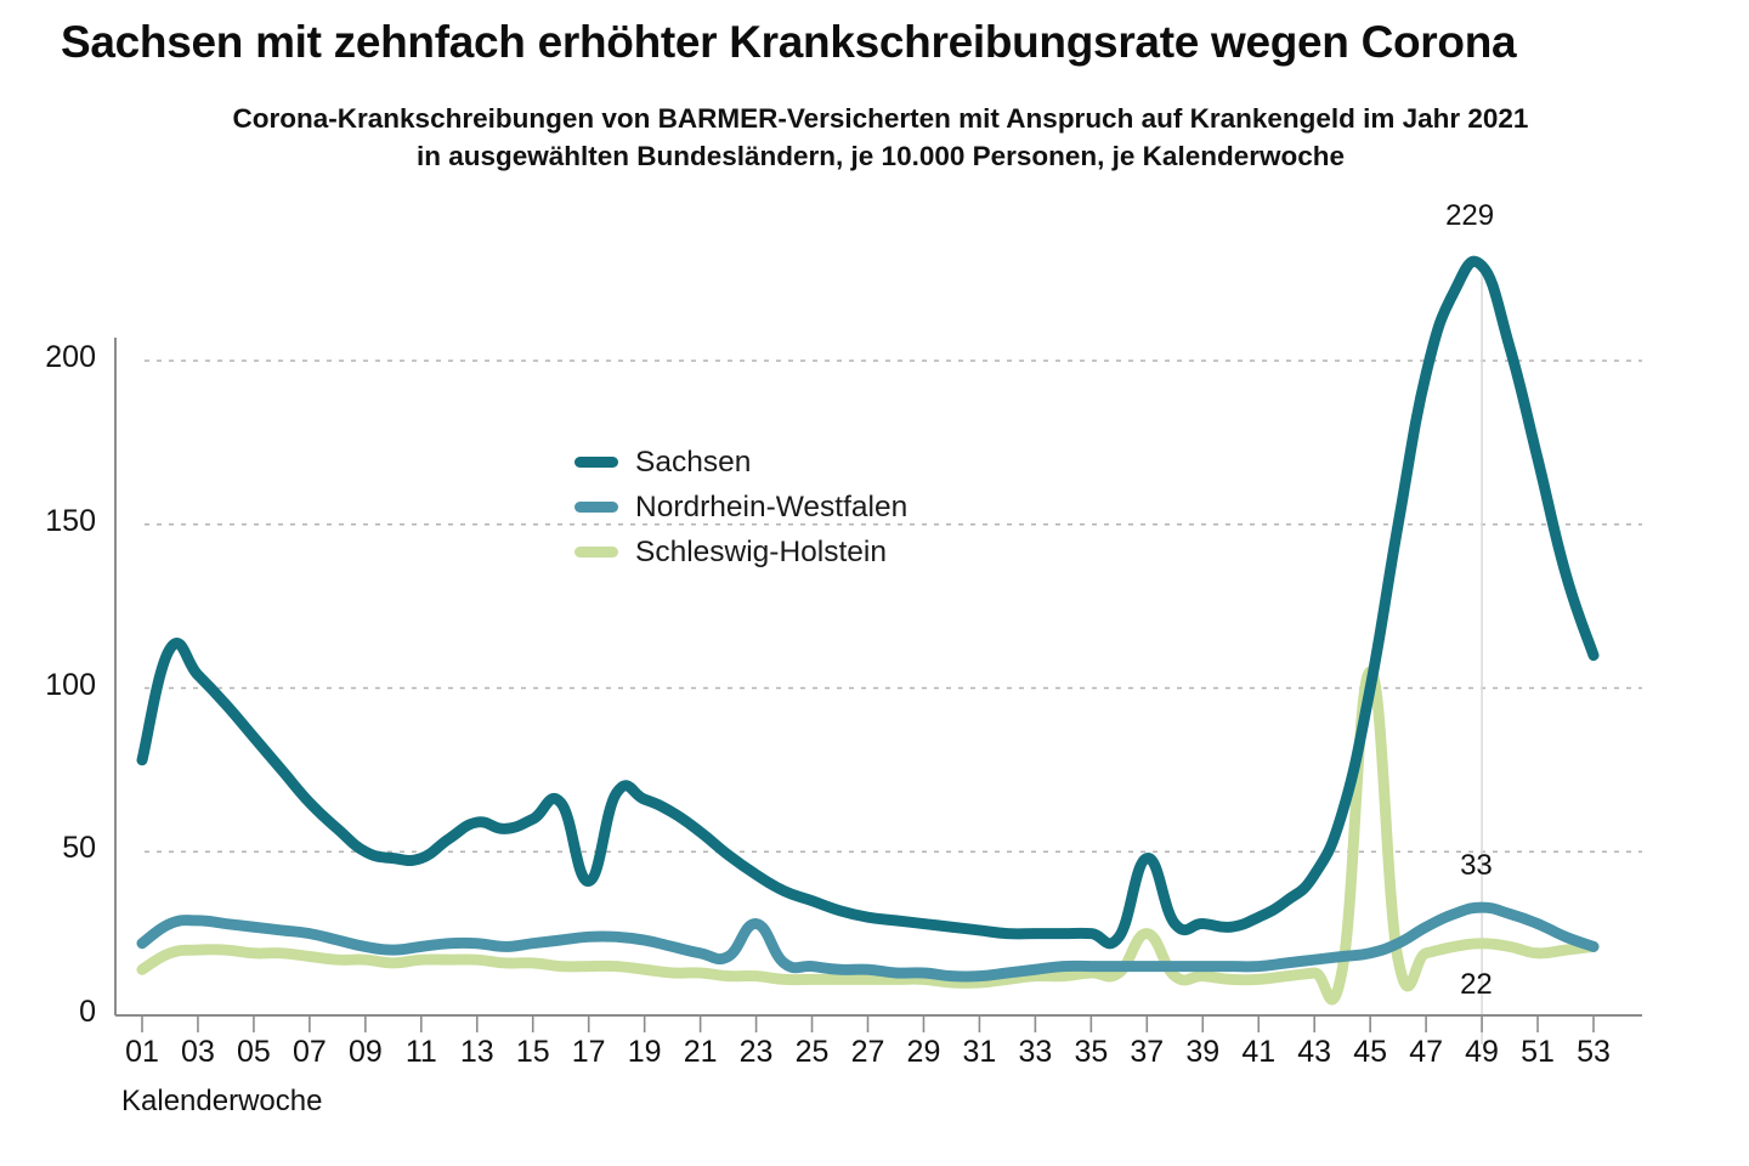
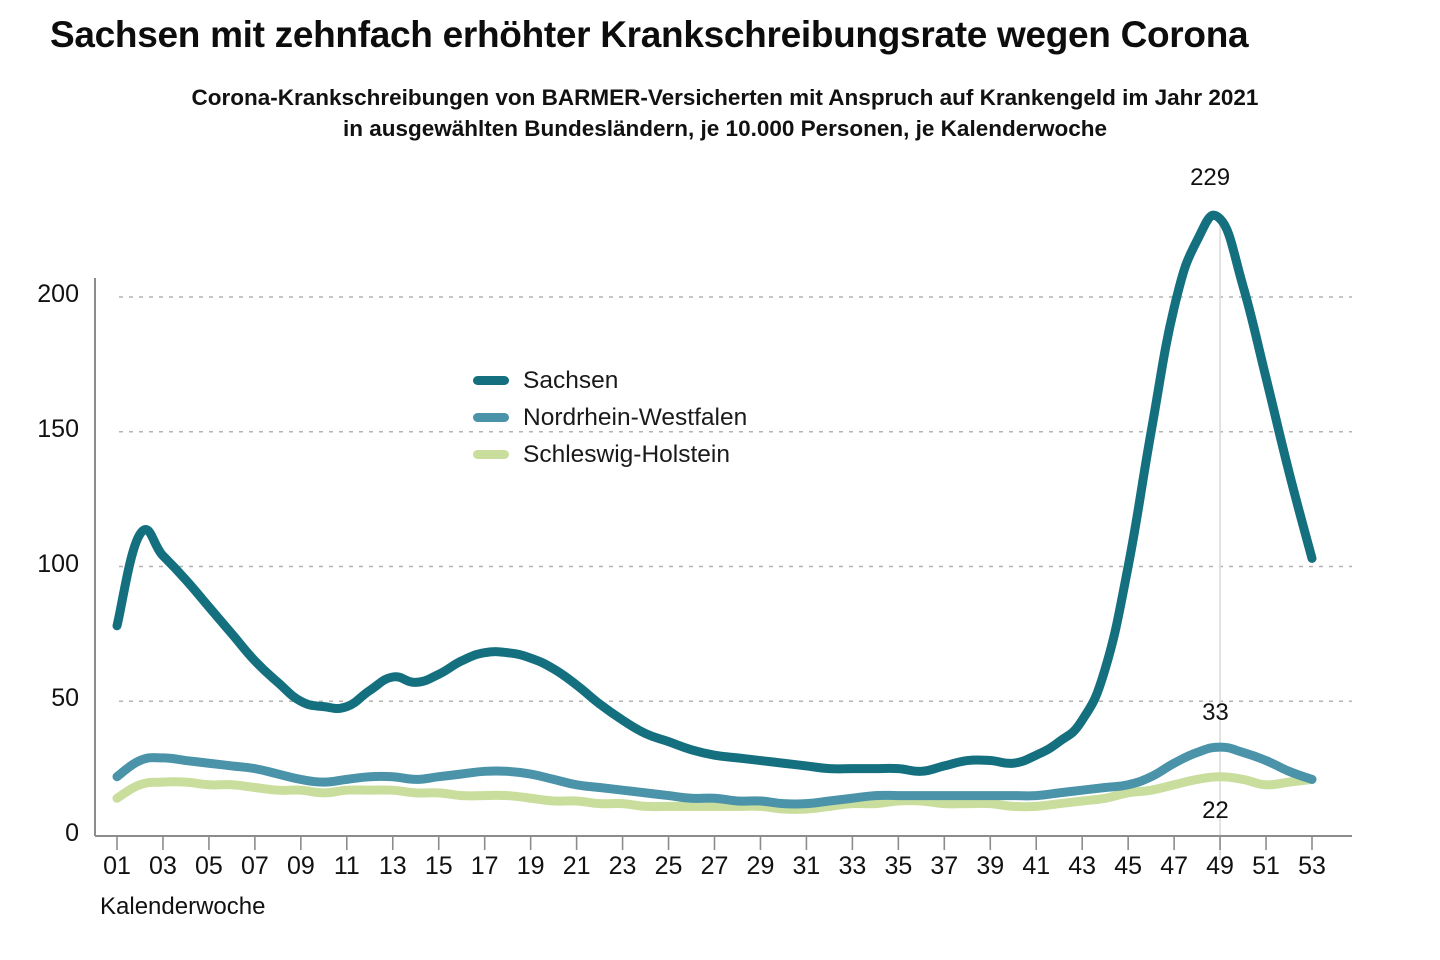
Sachsen/17: 41 -> 68
Nordrhein-Westfalen/23: 28 -> 17
Sachsen/37: 48 -> 26
Schleswig-Holstein/37: 25 -> 12
Schleswig-Holstein/45: 105 -> 16
Sachsen/53: 110 -> 103
